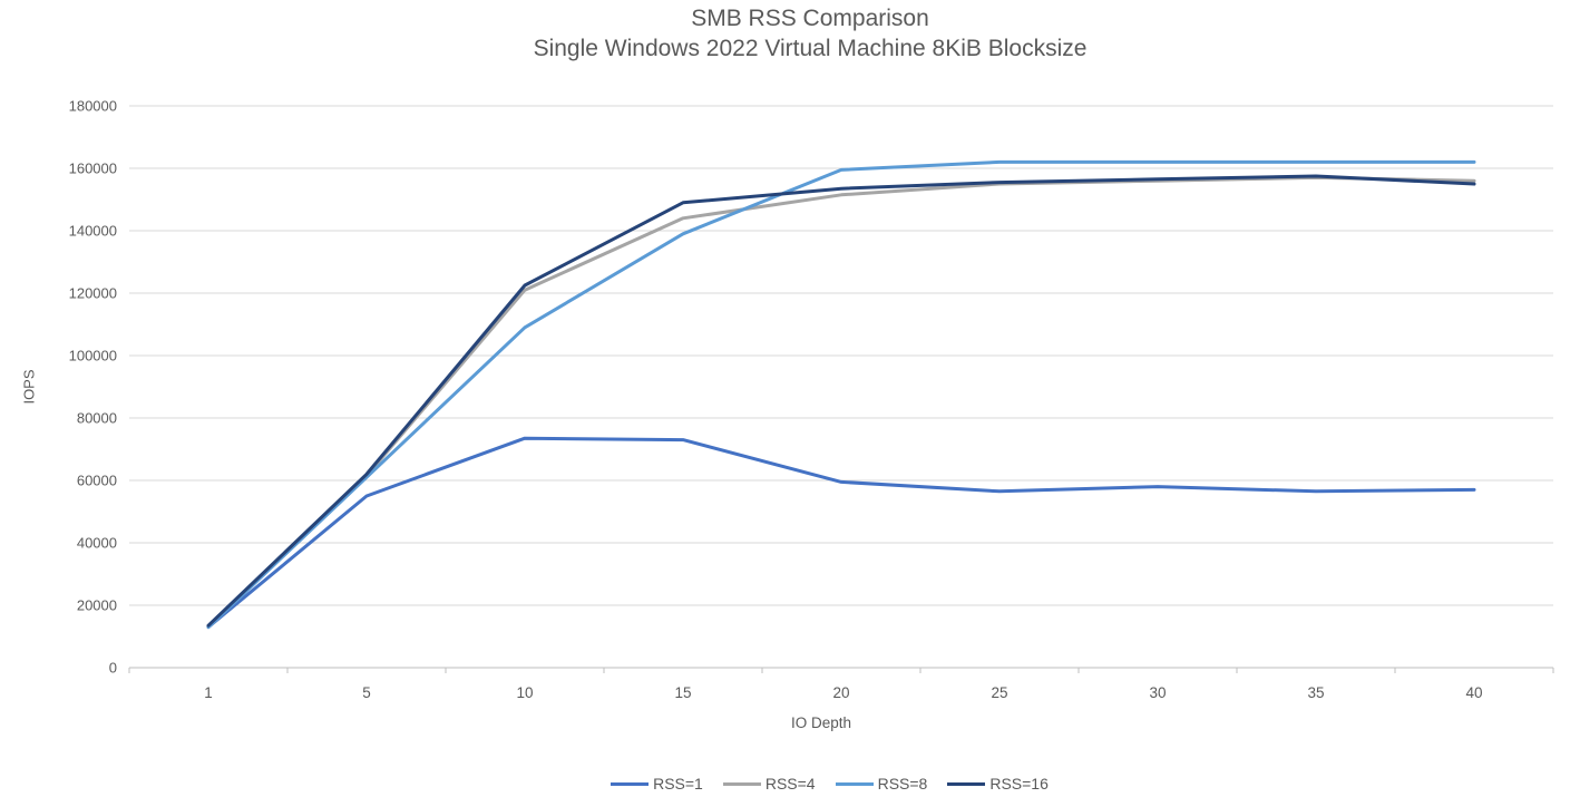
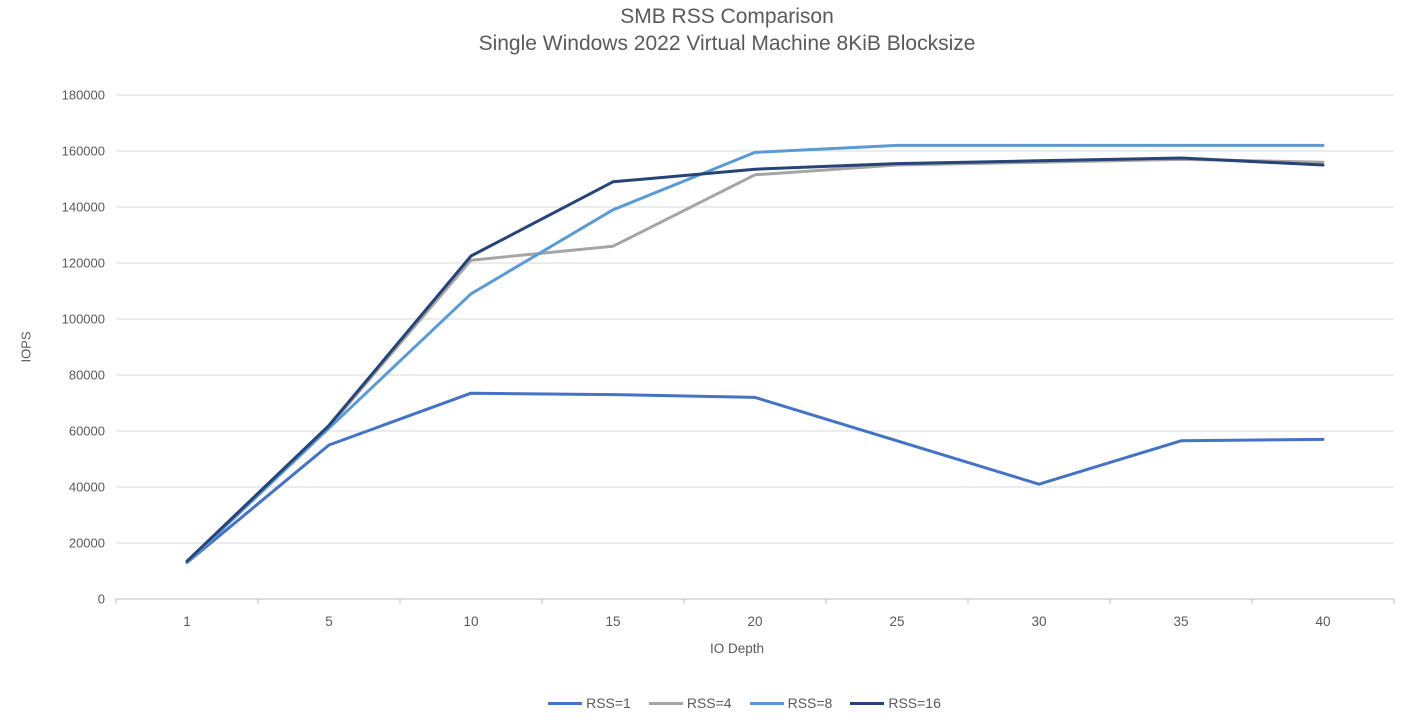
RSS=4/15: 144000 -> 126000
RSS=1/20: 60000 -> 72000
RSS=1/30: 58000 -> 41000
